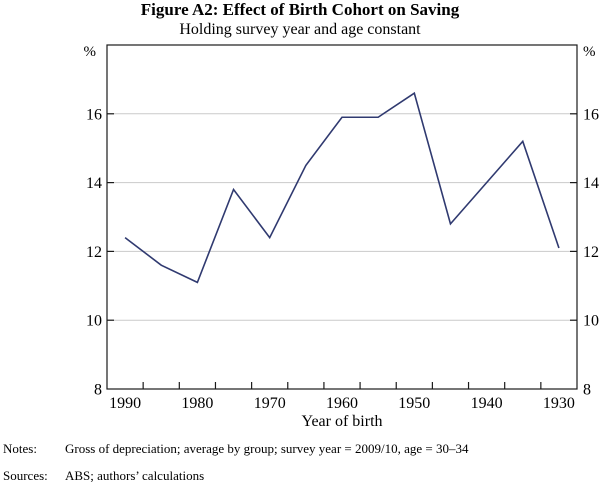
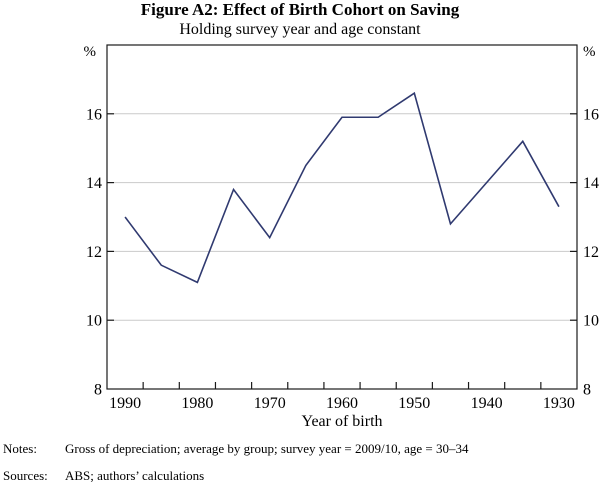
1990: 12.4 -> 13.0
1930: 12.1 -> 13.3
